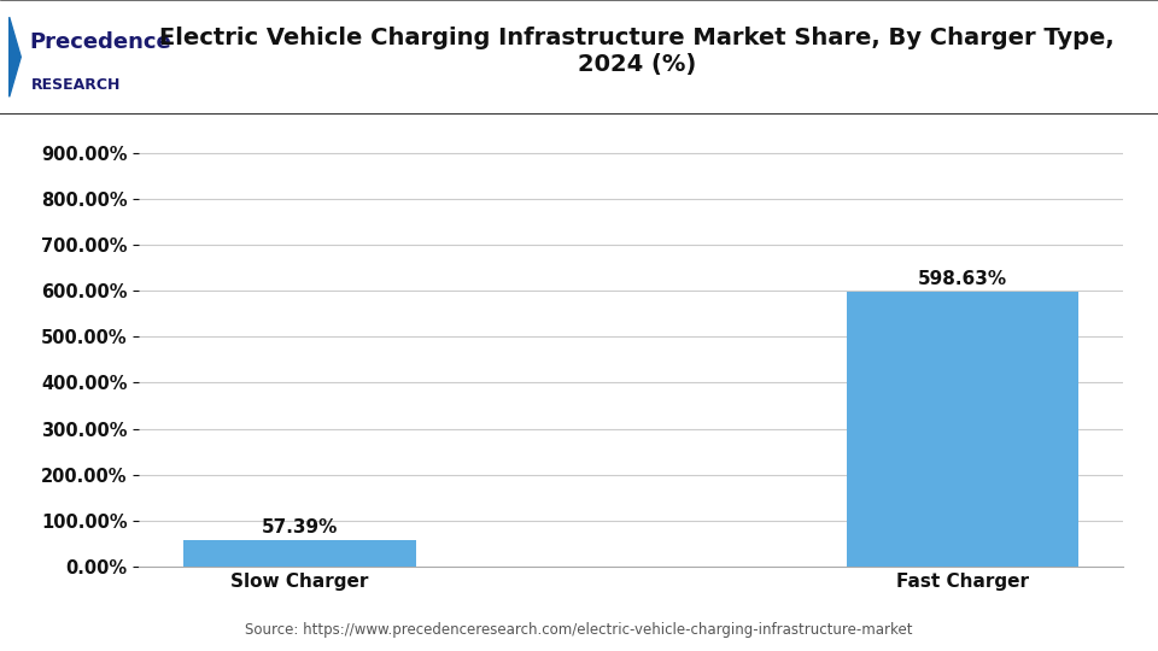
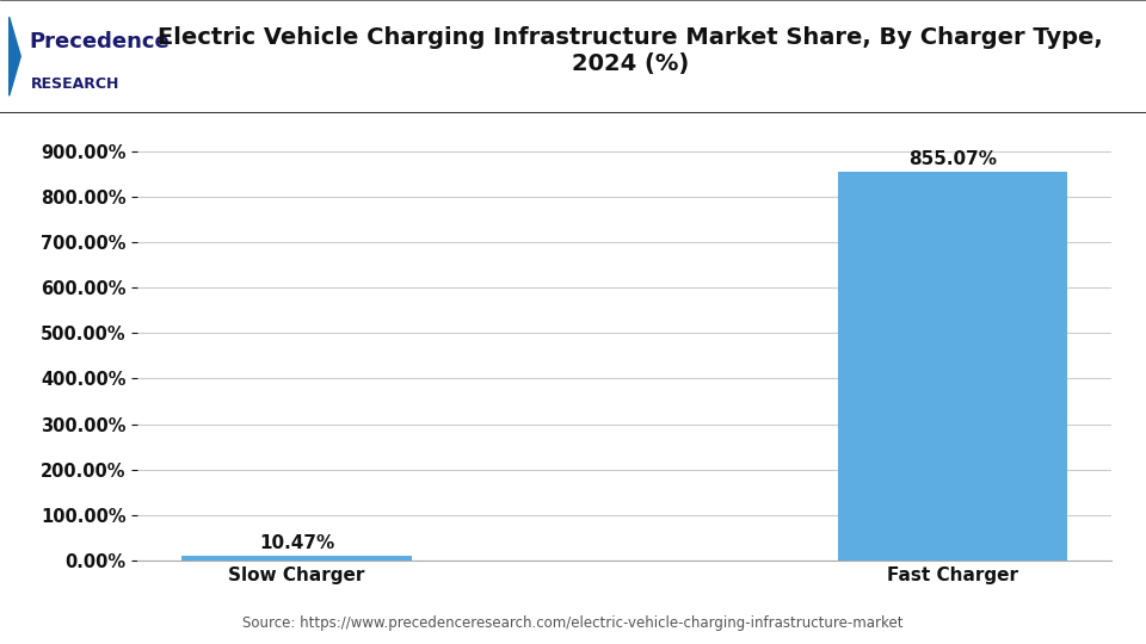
Slow Charger: 57.39% -> 10.47%
Fast Charger: 598.63% -> 855.07%
